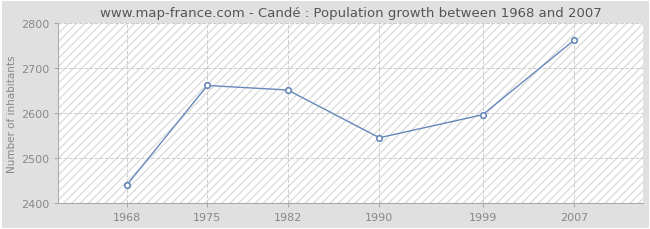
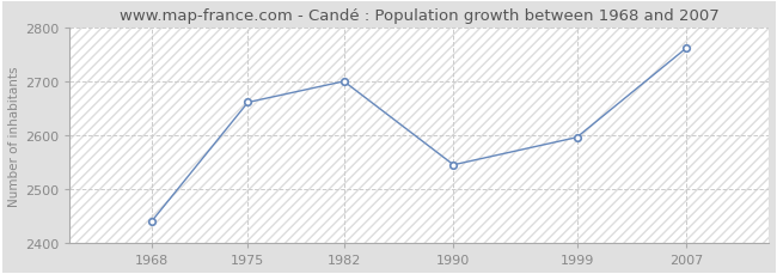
1982: 2651 -> 2700
